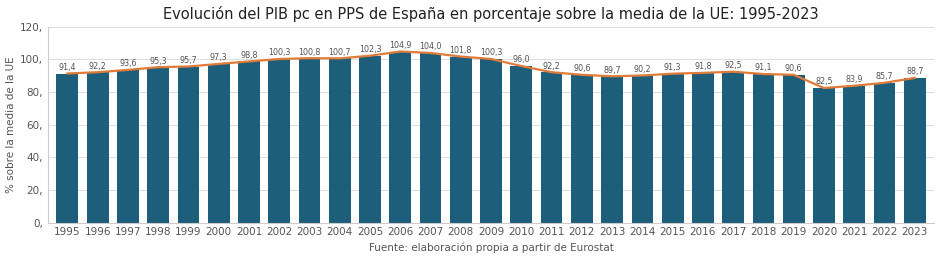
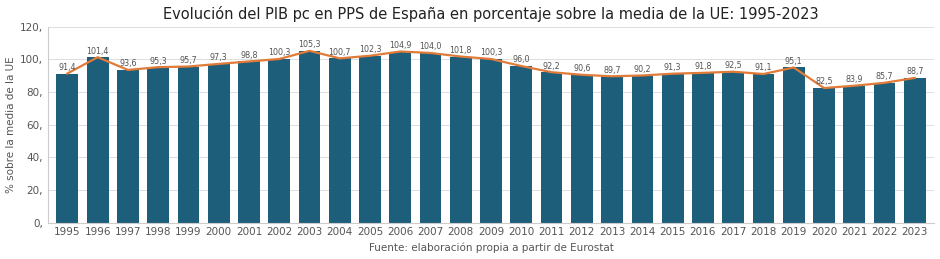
1996: 92,2 -> 101,4
2003: 100,8 -> 105,3
2019: 90,6 -> 95,1
